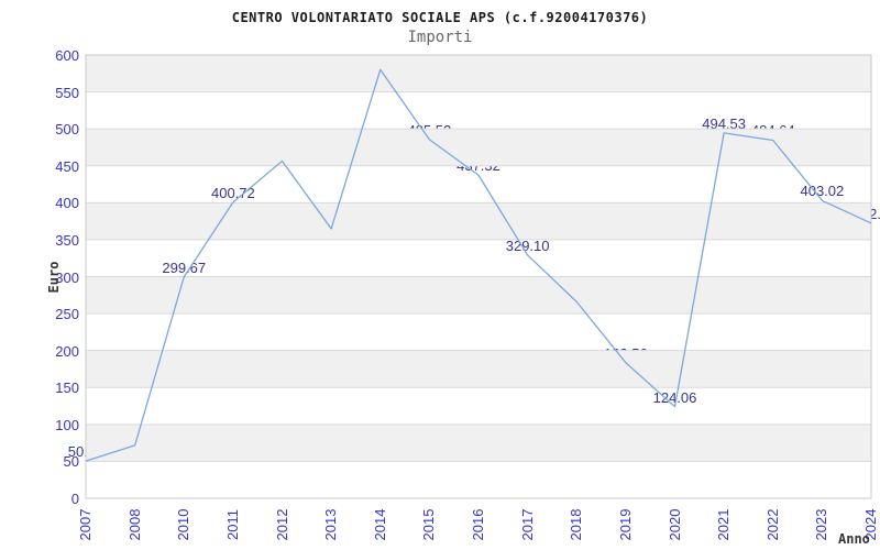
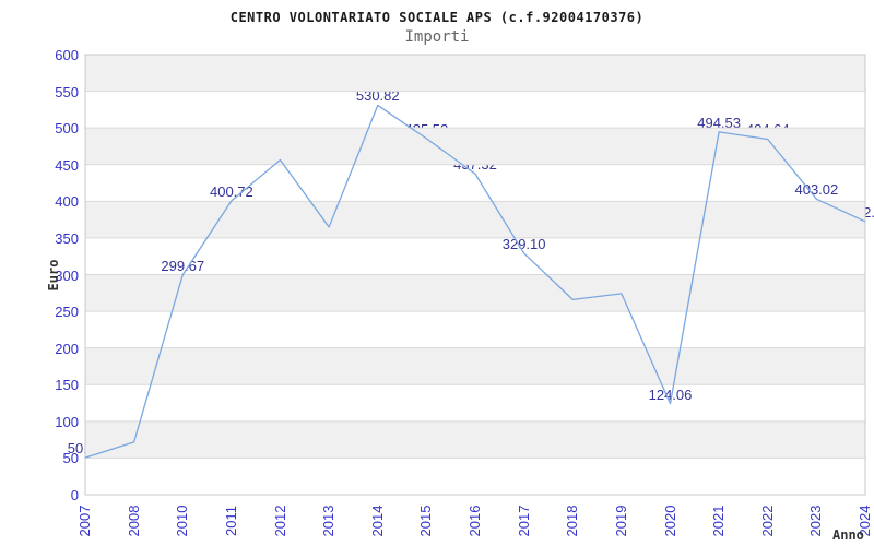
2014: 580.25 -> 530.82
2019: 183.56 -> 274.15
